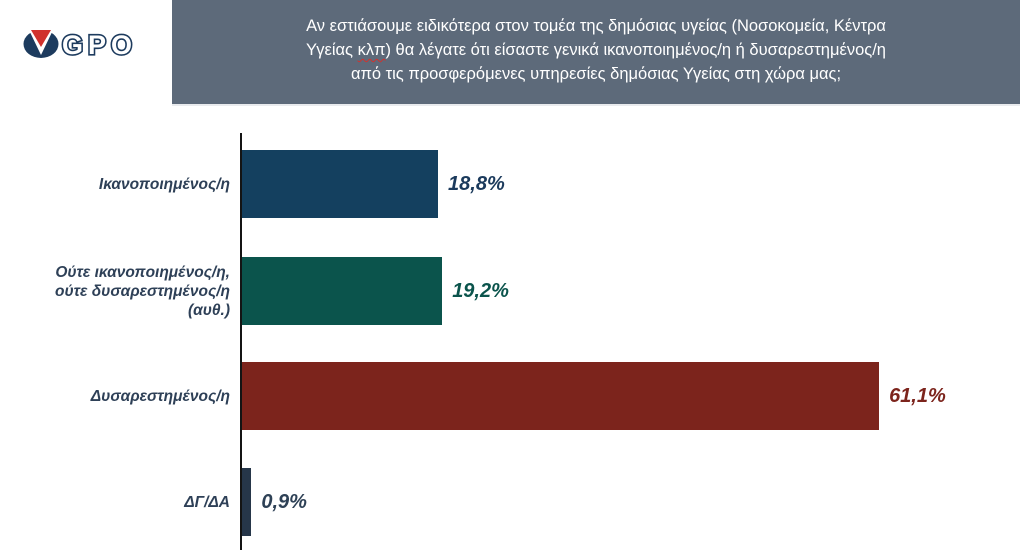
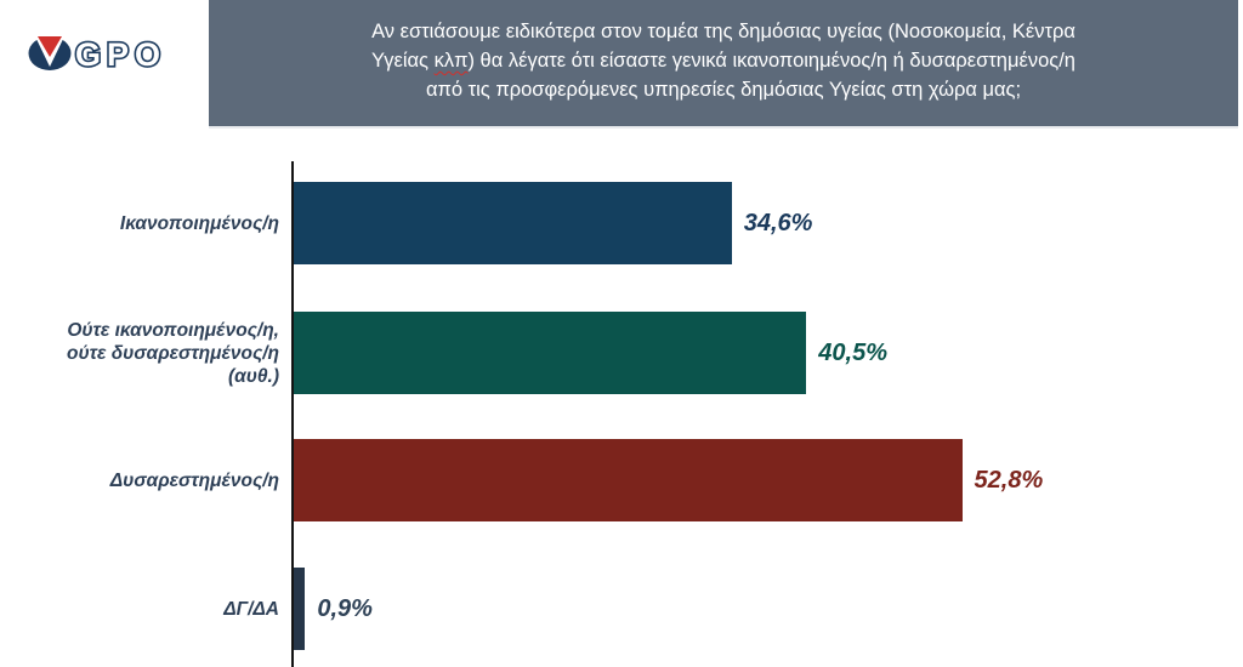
Ικανοποιημένος/η: 18,8% -> 34,6%
Ούτε ικανοποιημένος/η, ούτε δυσαρεστημένος/η (αυθ.): 19,2% -> 40,5%
Δυσαρεστημένος/η: 61,1% -> 52,8%
